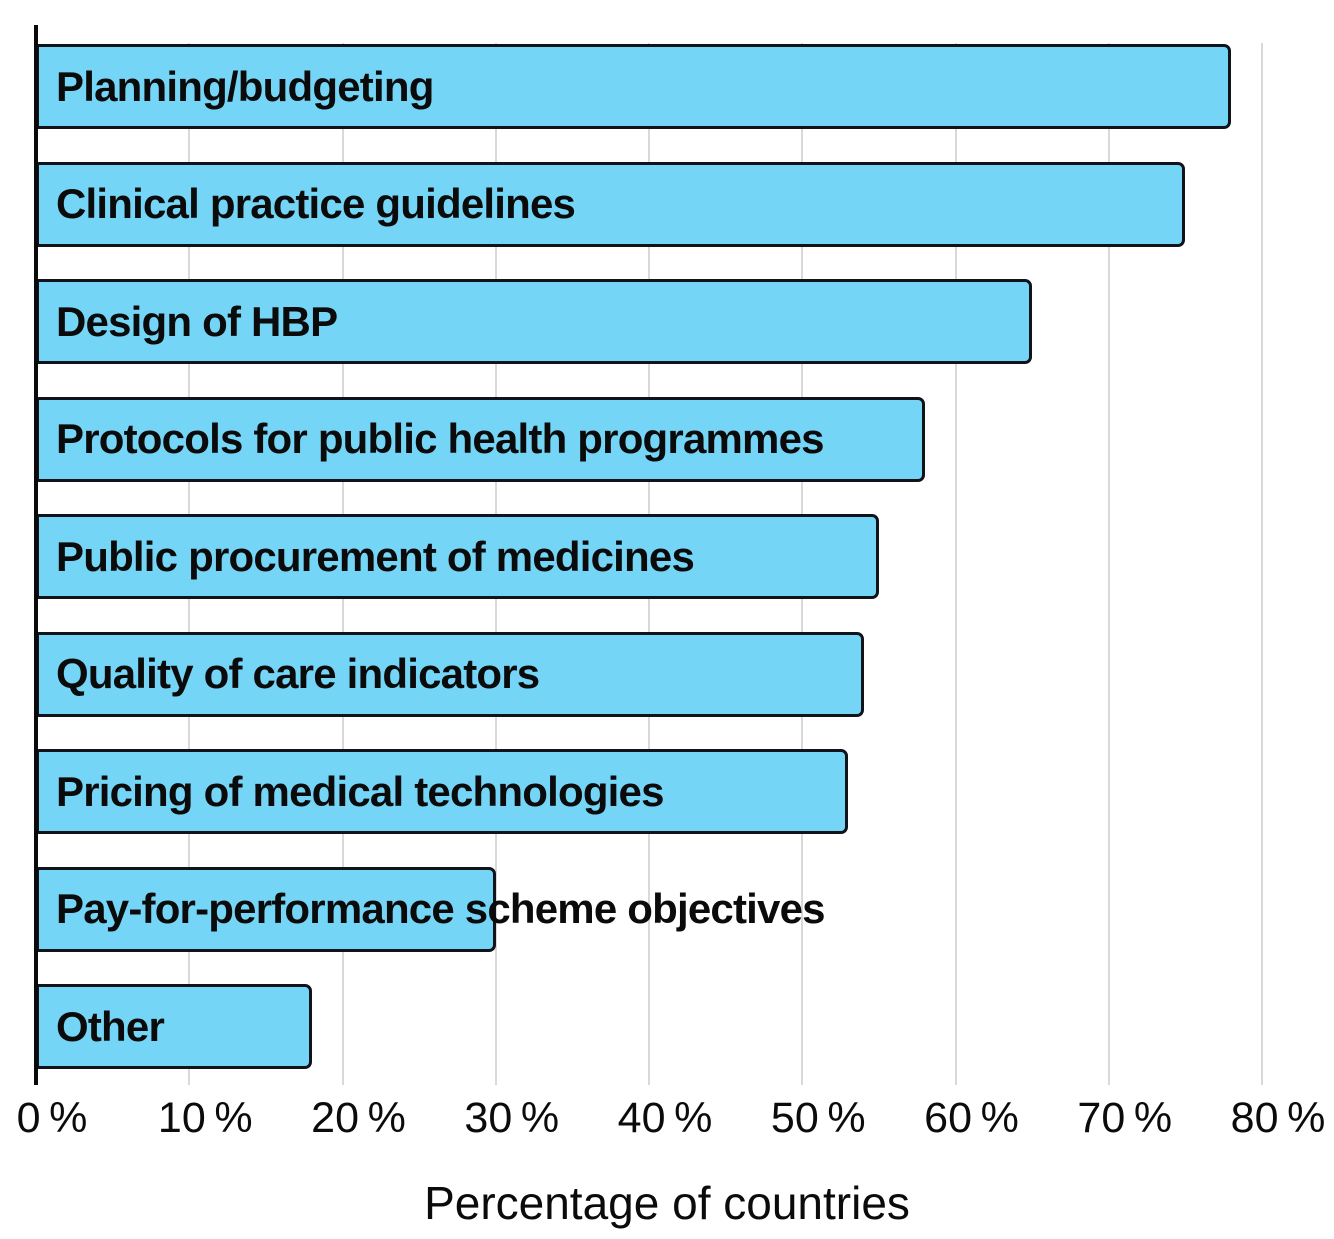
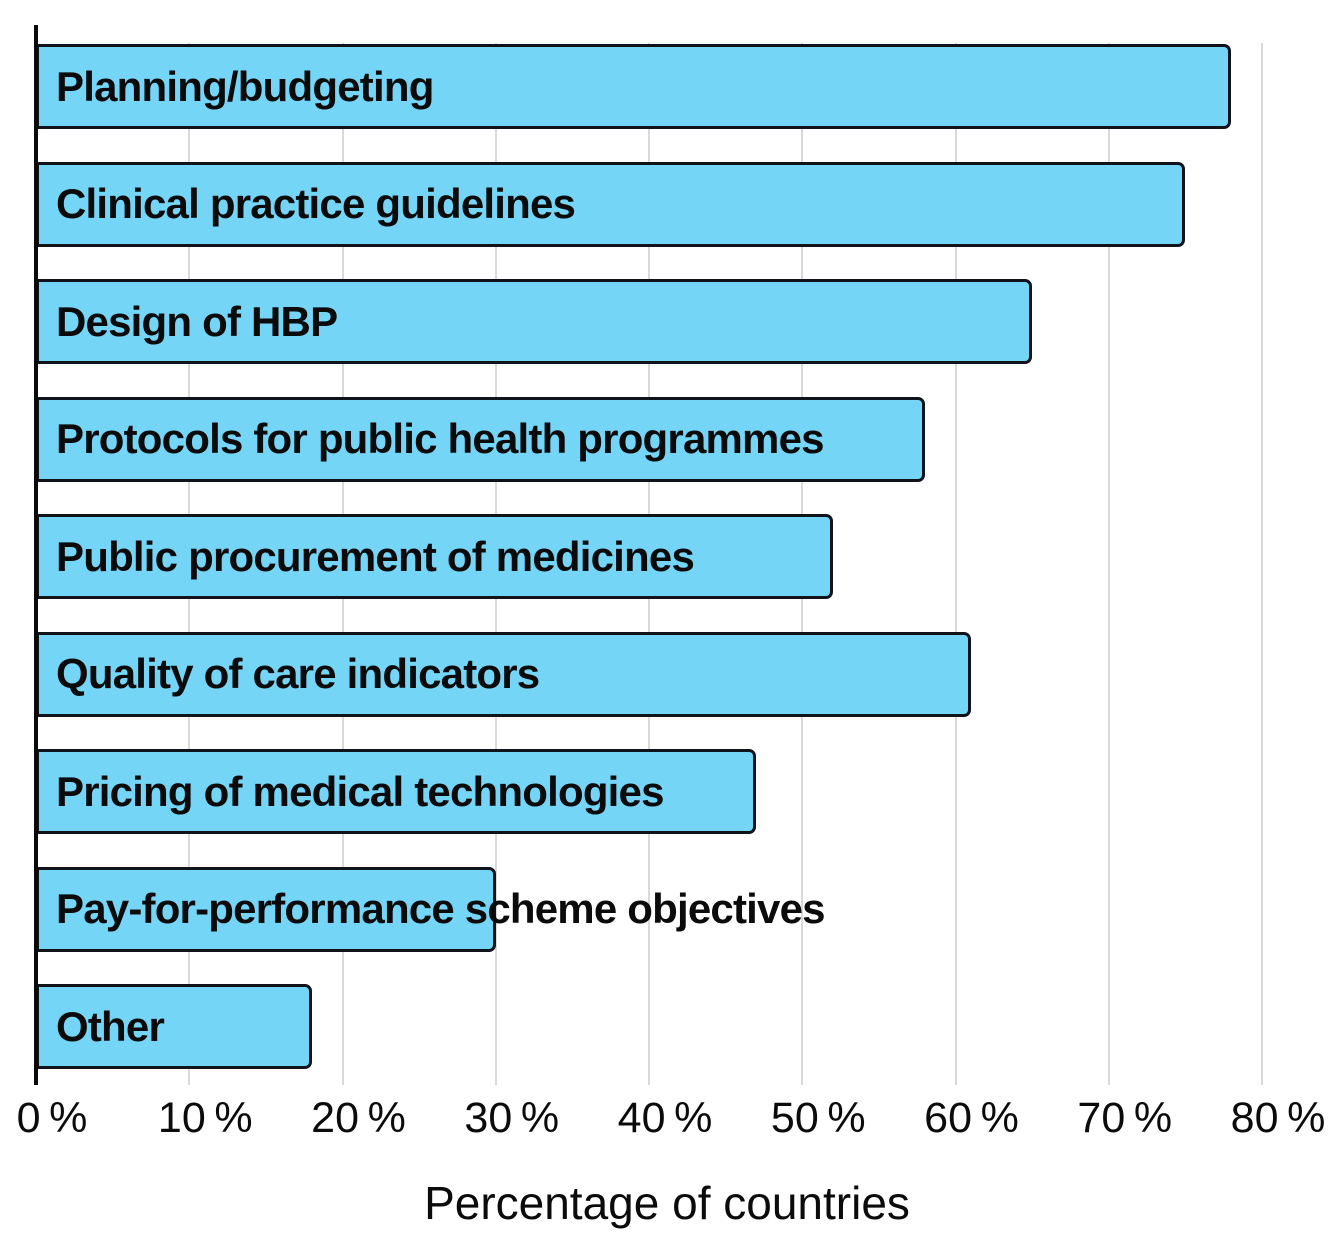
Public procurement of medicines: 55% -> 52%
Quality of care indicators: 54% -> 61%
Pricing of medical technologies: 53% -> 47%
